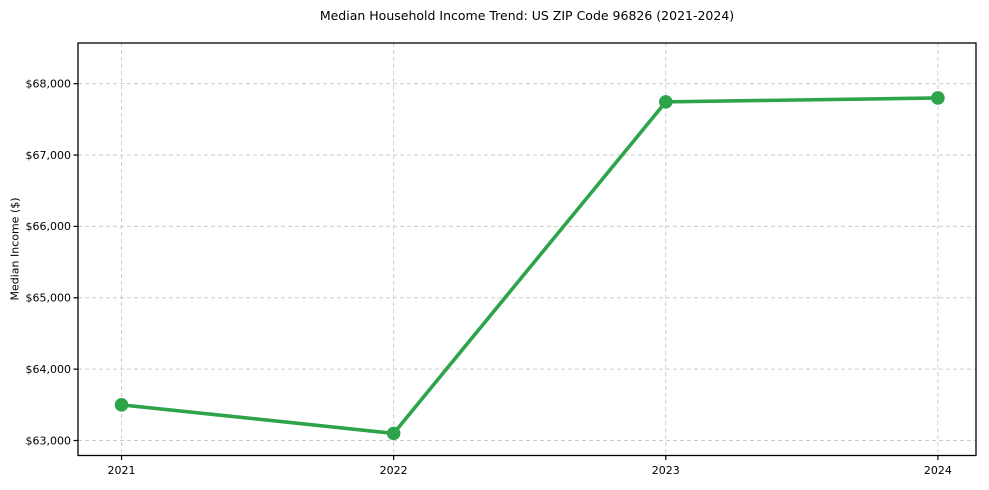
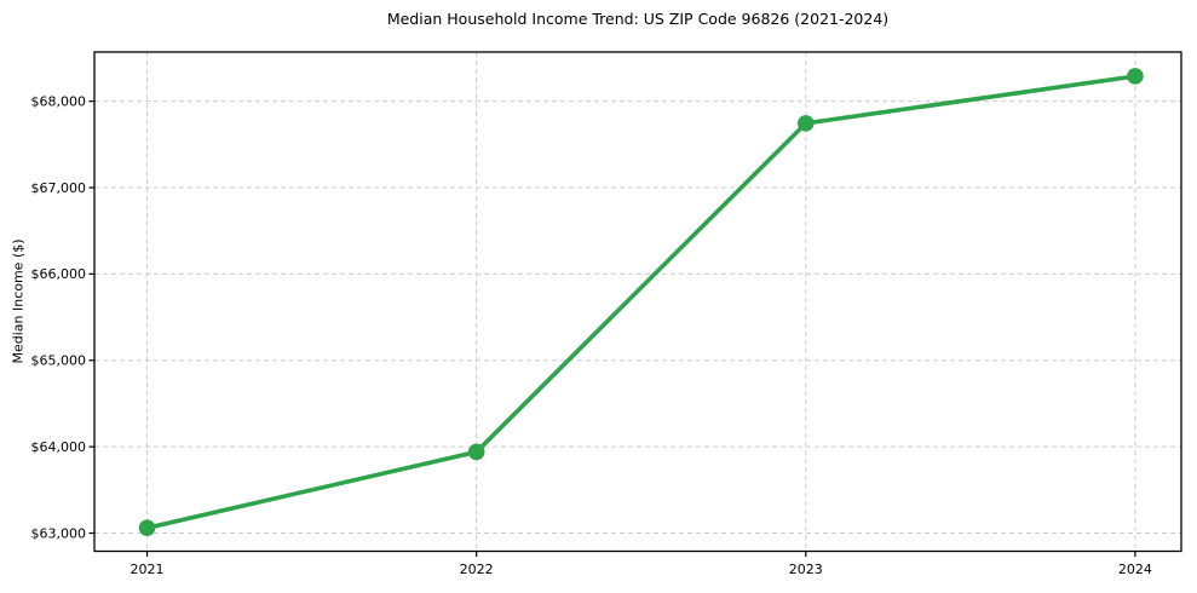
2021: $63500 -> $63100
2022: $63100 -> $63900
2024: $67800 -> $68300
